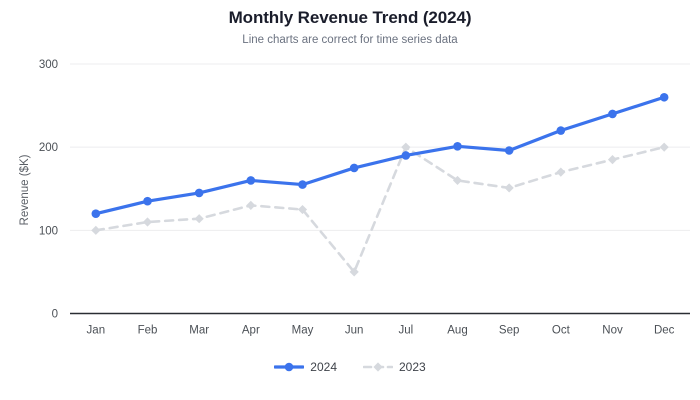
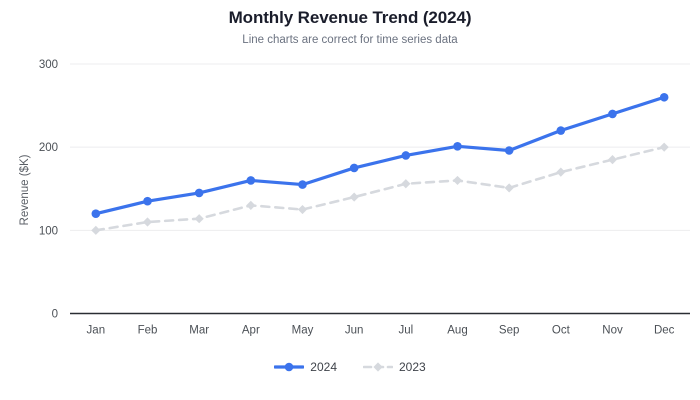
2023/Jun: 50 -> 140
2023/Jul: 200 -> 160
